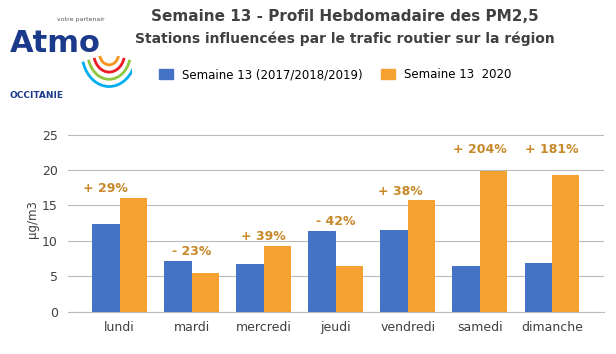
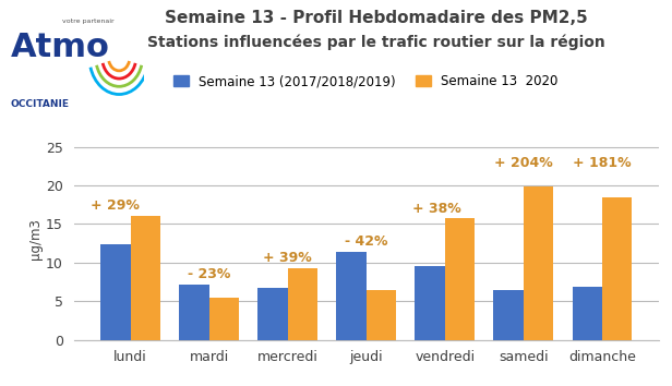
Semaine 13 (2017/2018/2019)/vendredi: 11.4 -> 9.6
Semaine 13 2020/dimanche: 19.3 -> 18.4
